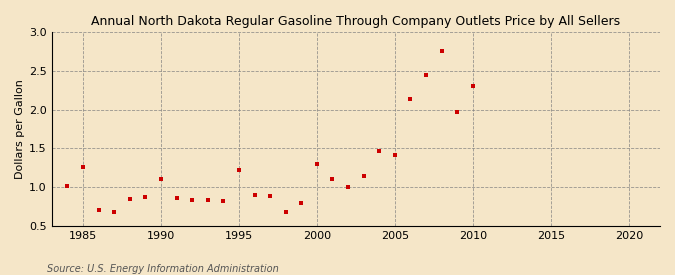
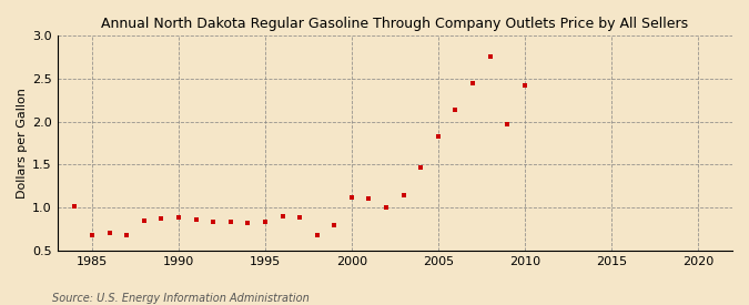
1985: 1.26 -> 0.68
1990: 1.10 -> 0.88
1995: 1.22 -> 0.84
2000: 1.30 -> 1.12
2005: 1.42 -> 1.83
2010: 2.30 -> 2.42
